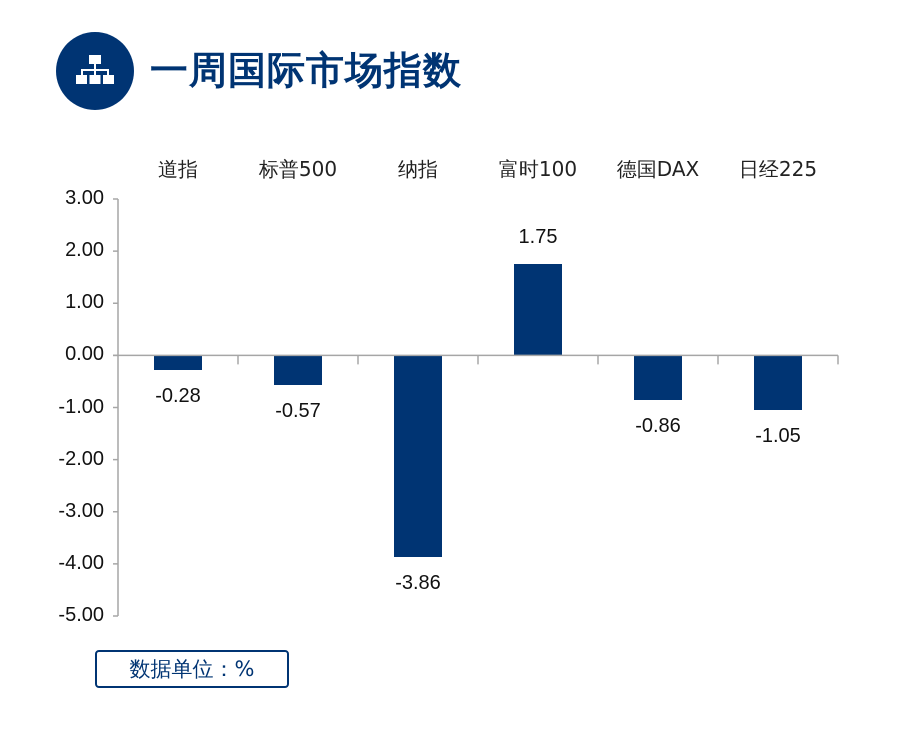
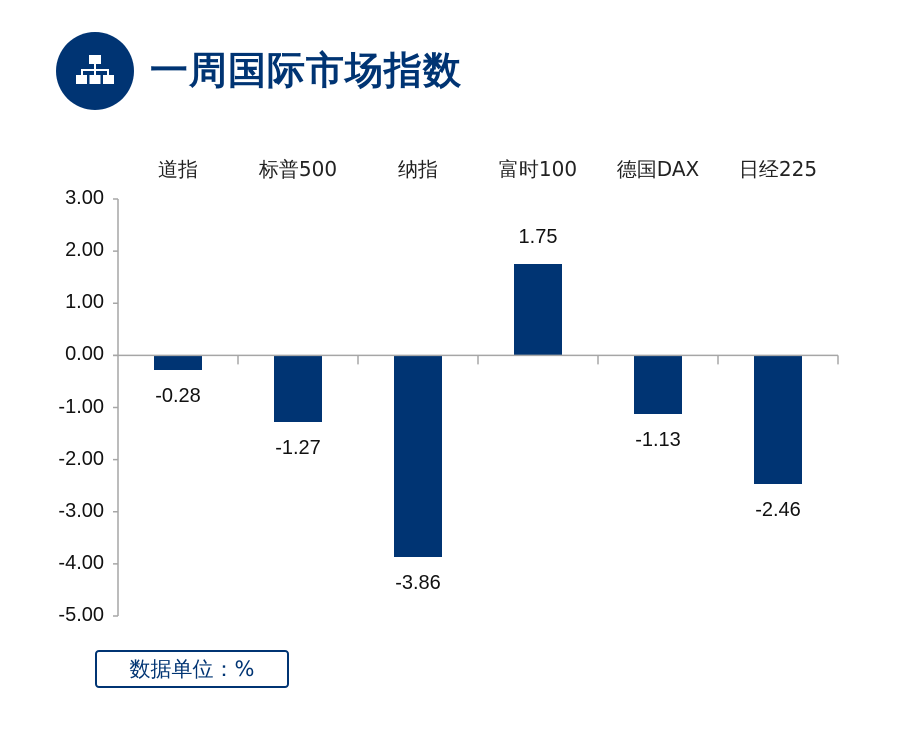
标普500: -0.57 -> -1.27
德国DAX: -0.86 -> -1.13
日经225: -1.05 -> -2.46
